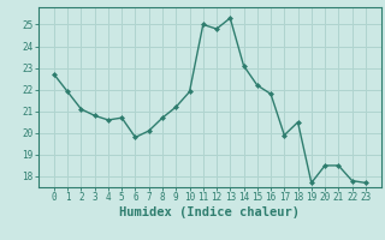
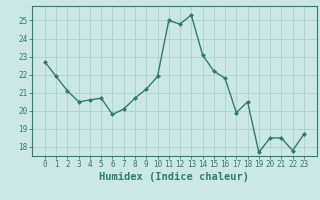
3: 20.8 -> 20.5
23: 17.7 -> 18.7
